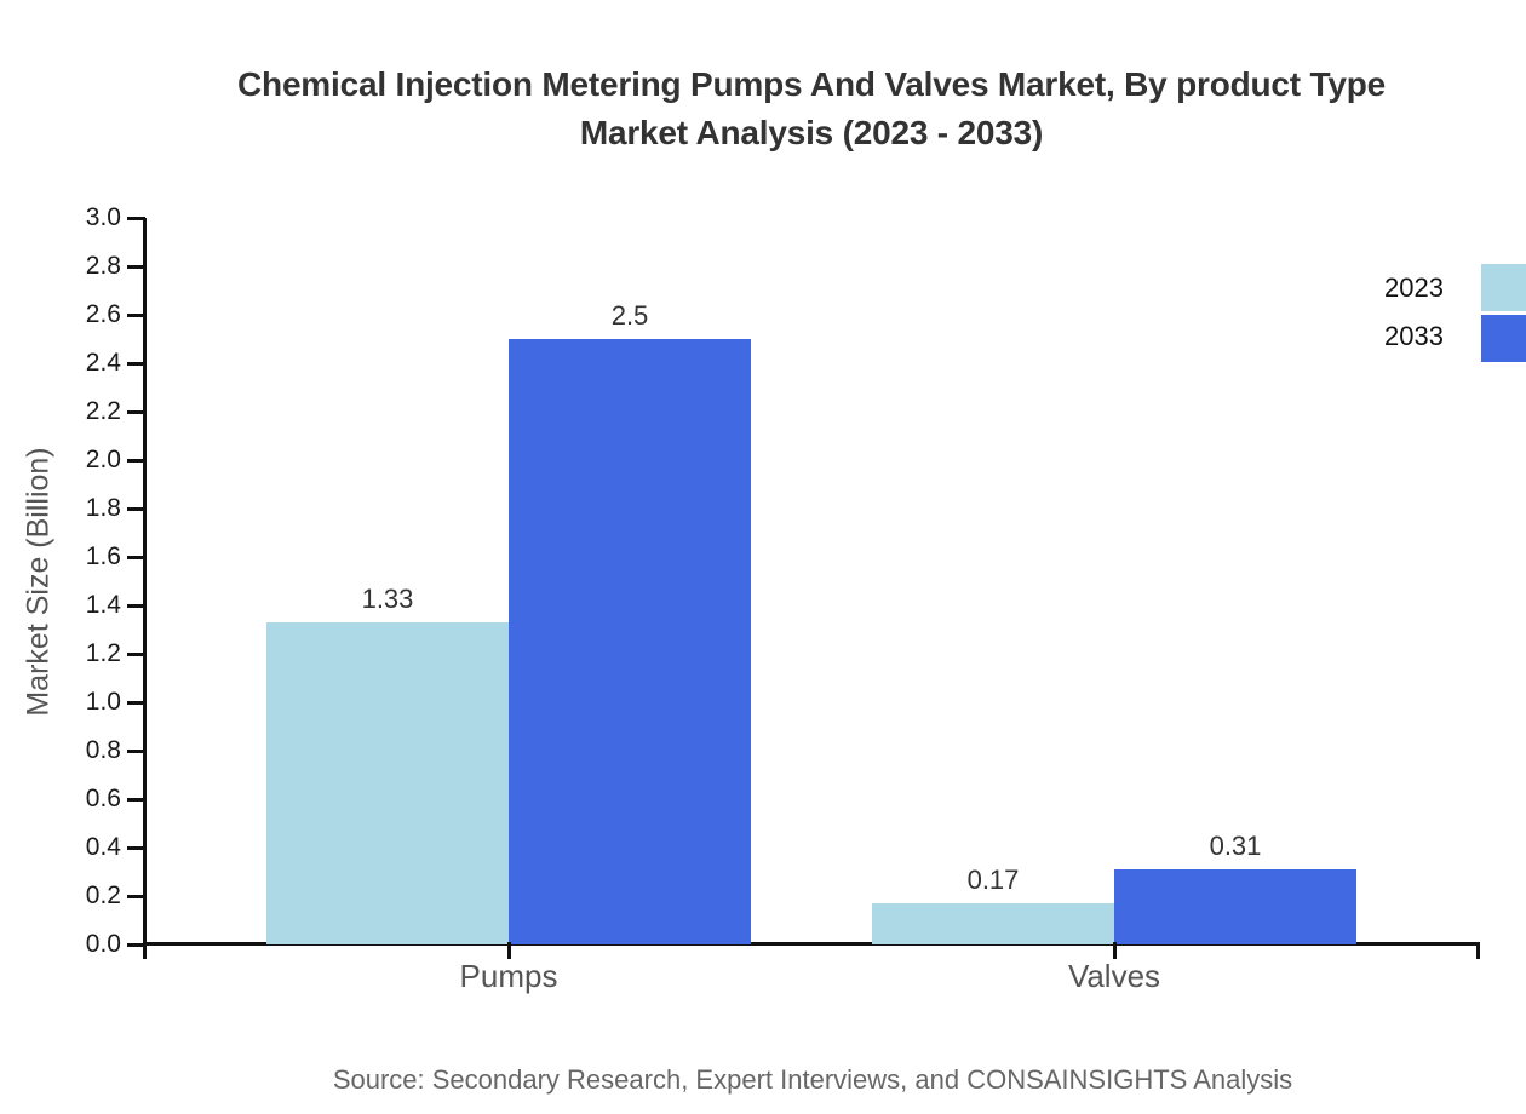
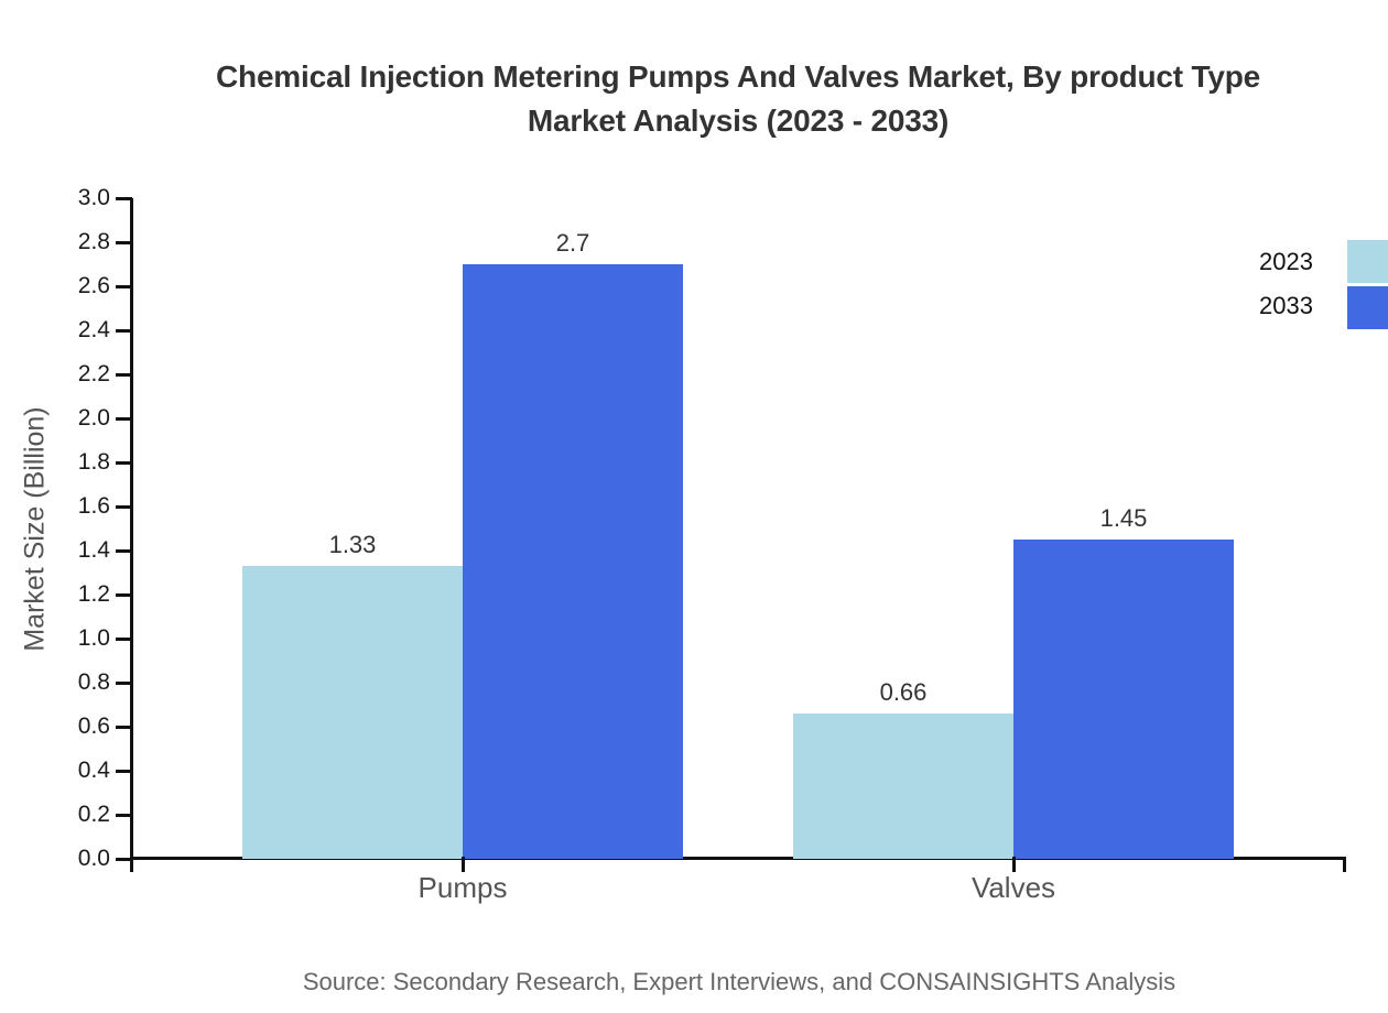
2033/Pumps: 2.5 -> 2.7
2023/Valves: 0.17 -> 0.66
2033/Valves: 0.31 -> 1.45
